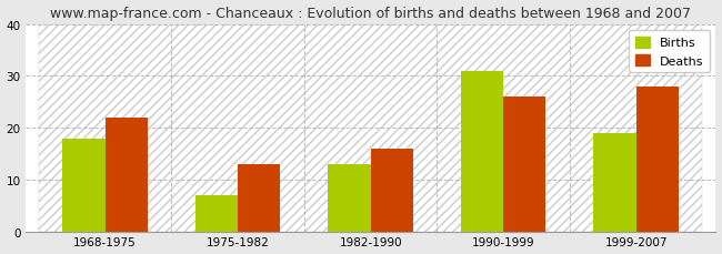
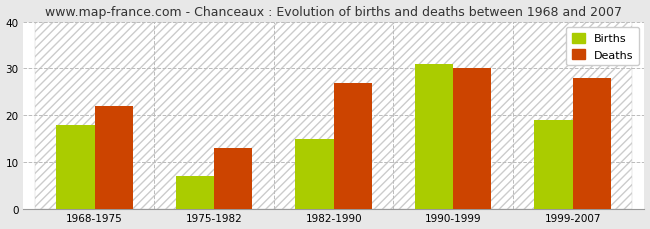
Births/1982-1990: 13 -> 15
Deaths/1982-1990: 16 -> 27
Deaths/1990-1999: 26 -> 30
